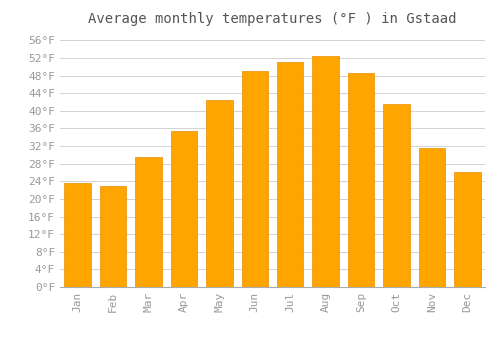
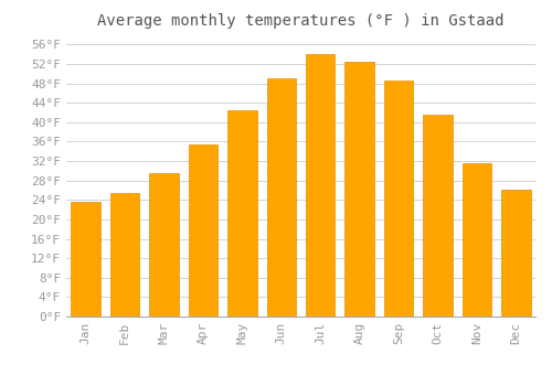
Feb: 23.0°F -> 25.5°F
Jul: 51.0°F -> 54.0°F
